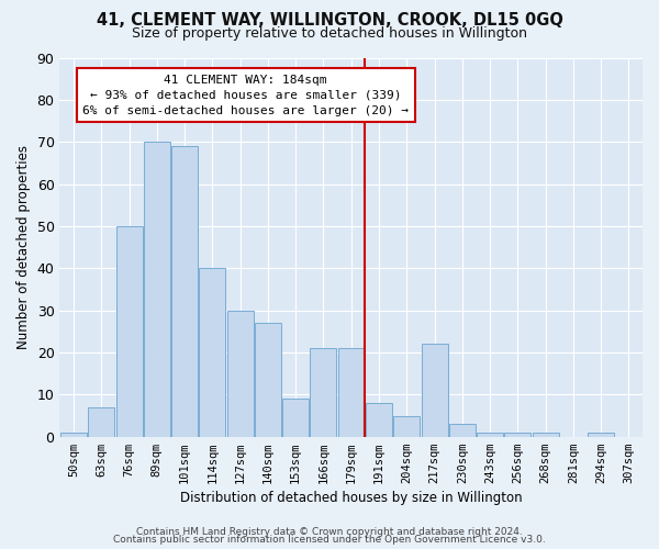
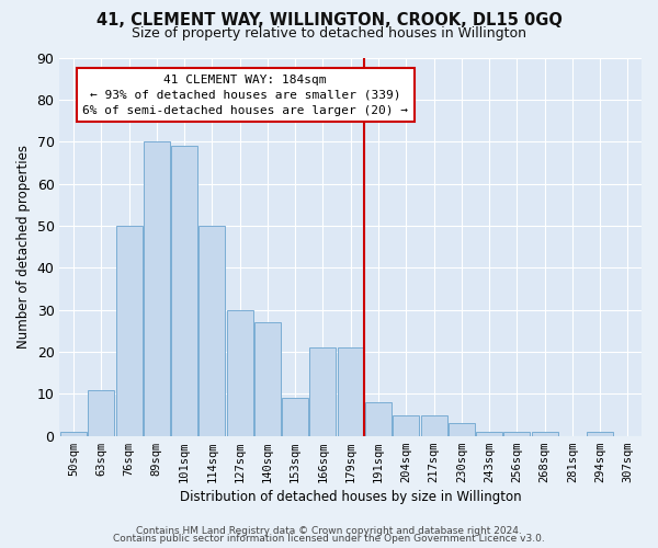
63sqm: 7 -> 11
114sqm: 40 -> 50
217sqm: 22 -> 5
